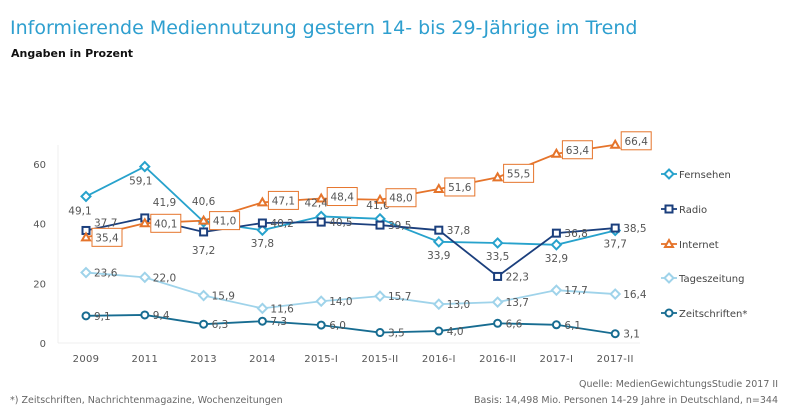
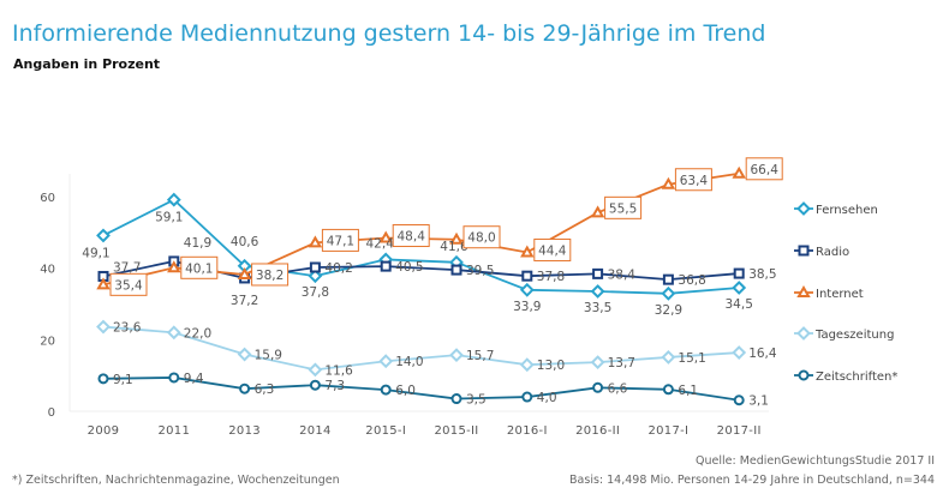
Internet/2013: 41,0 -> 38,2
Internet/2016-I: 51,6 -> 44,4
Radio/2016-II: 22,3 -> 38,4
Tageszeitung/2017-I: 17,7 -> 15,1
Fernsehen/2017-II: 37,7 -> 34,5
